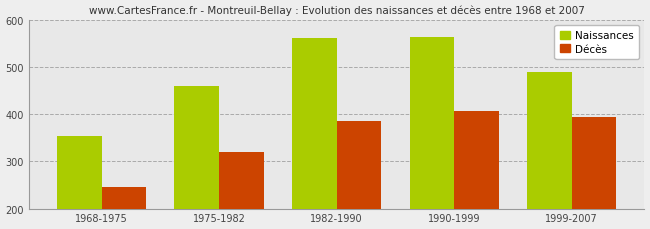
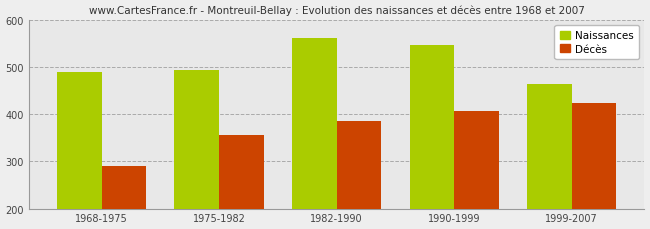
Naissances/1968-1975: 355 -> 490
Décès/1968-1975: 245 -> 290
Naissances/1975-1982: 460 -> 495
Décès/1975-1982: 320 -> 357
Naissances/1990-1999: 565 -> 547
Naissances/1999-2007: 490 -> 465
Décès/1999-2007: 395 -> 425
